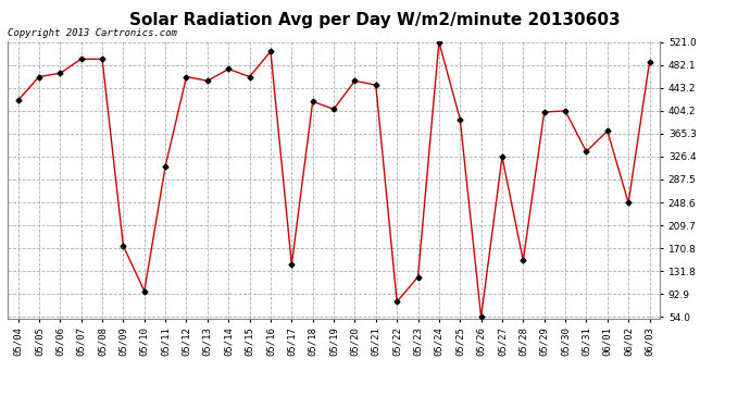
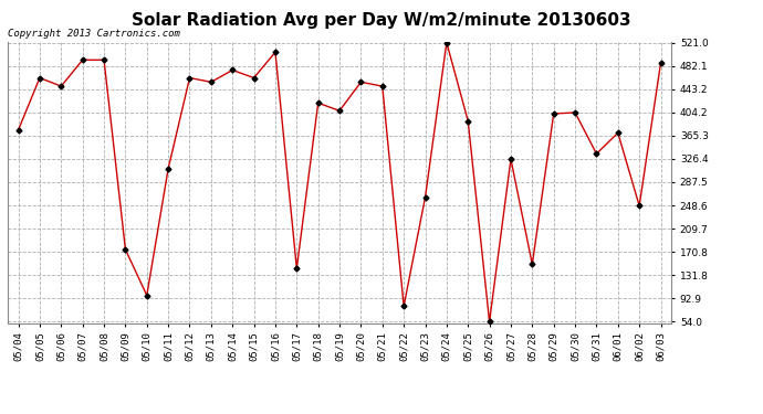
05/04: 422 -> 375
05/06: 468 -> 448
05/23: 122 -> 262
